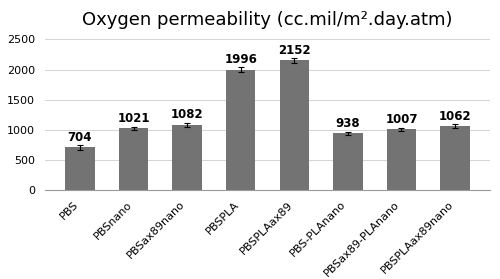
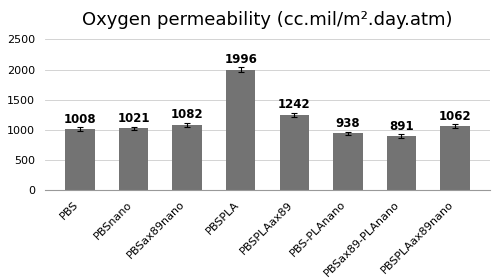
PBS: 704 -> 1008
PBSPLAax89: 2152 -> 1242
PBSax89-PLAnano: 1007 -> 891
